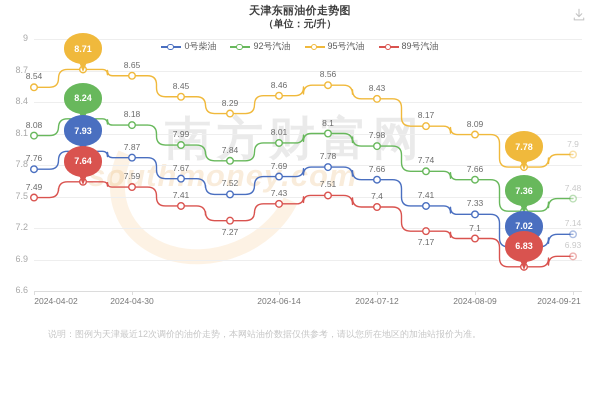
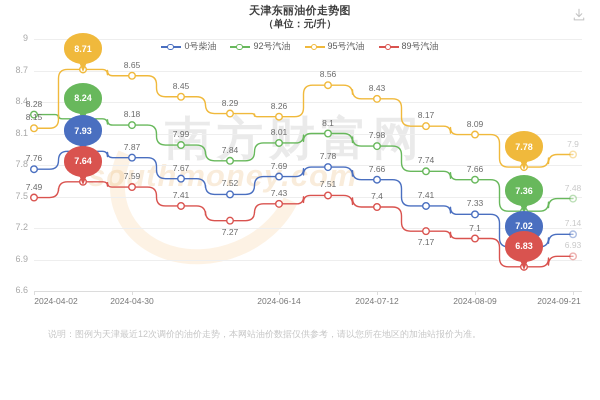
92号汽油/2024-04-02: 8.08 -> 8.28
95号汽油/2024-04-02: 8.54 -> 8.15
95号汽油/2024-06-14: 8.46 -> 8.26
